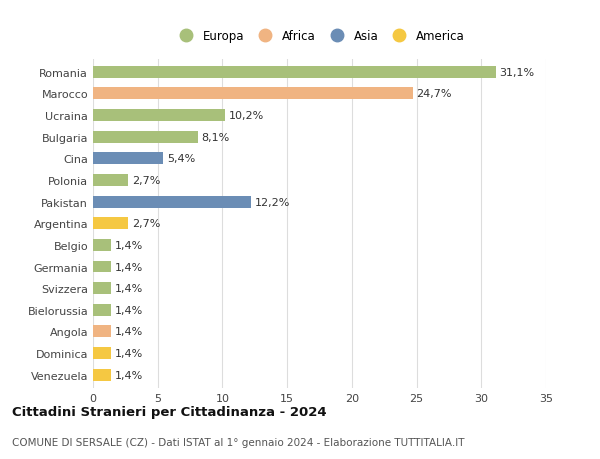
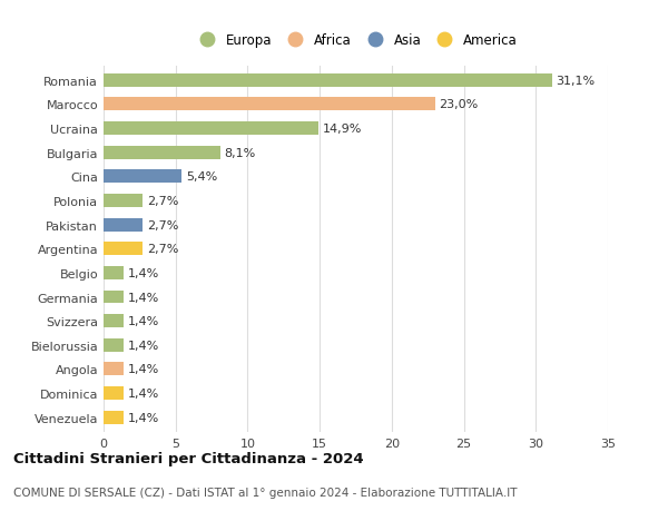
Marocco: 24,7% -> 23,0%
Ucraina: 10,2% -> 14,9%
Pakistan: 12,2% -> 2,7%
